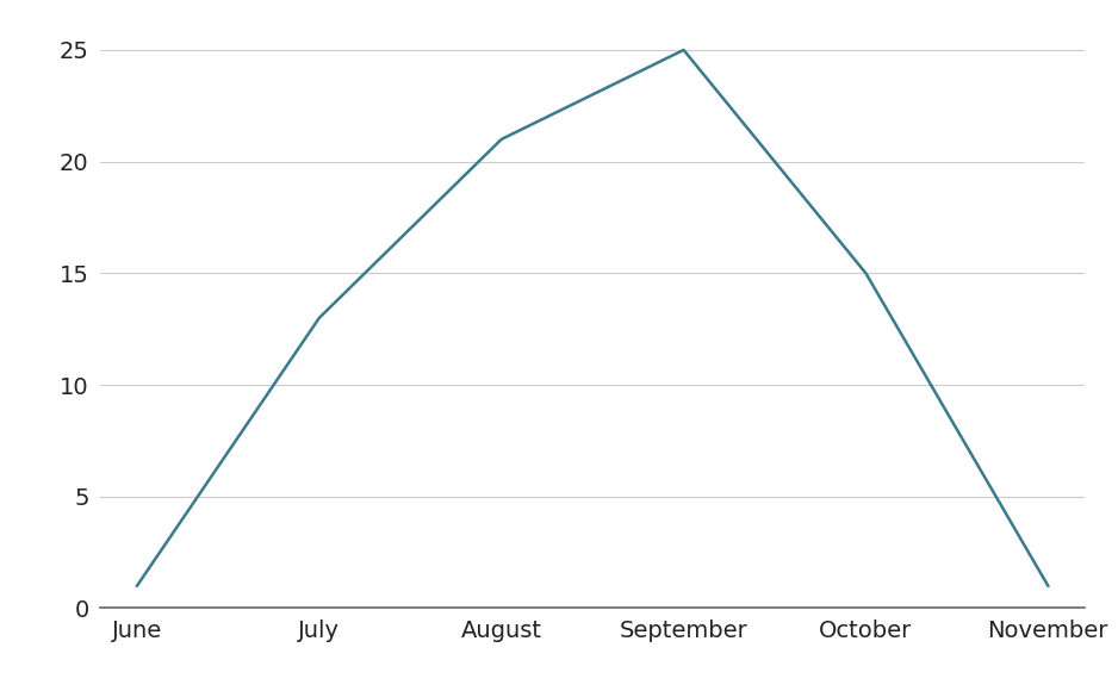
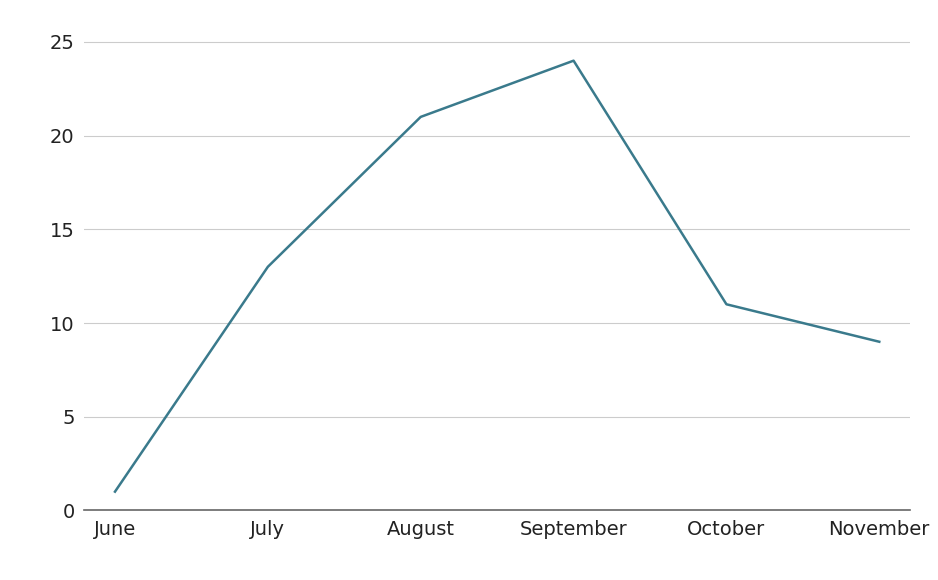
September: 25 -> 24
October: 15 -> 11
November: 1 -> 9
